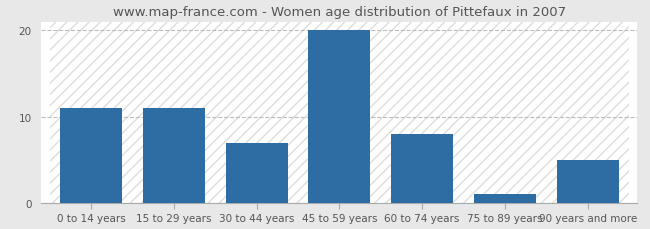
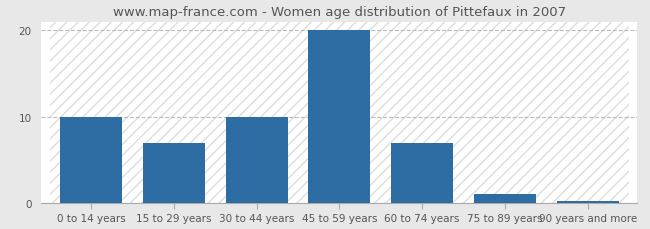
0 to 14 years: 11.0 -> 10.0
15 to 29 years: 11.0 -> 7.0
30 to 44 years: 7.0 -> 10.0
60 to 74 years: 8.0 -> 7.0
90 years and more: 5.0 -> 0.2
